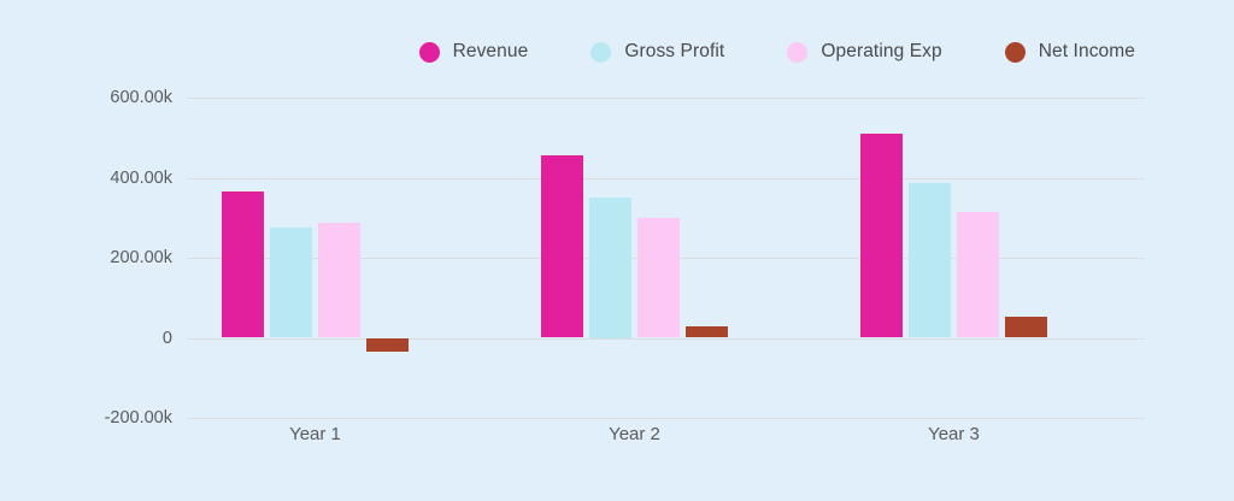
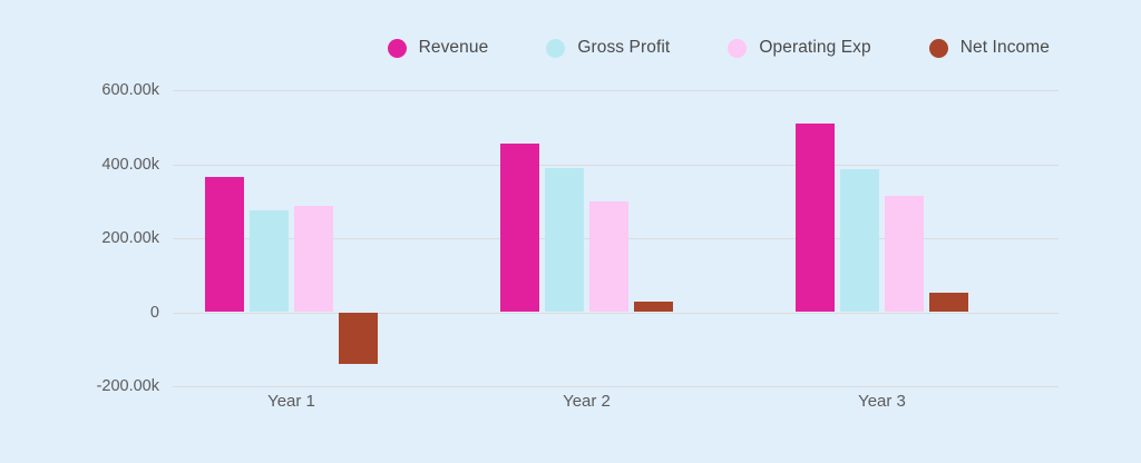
Net Income/Year 1: -40k -> -140k
Gross Profit/Year 2: 350k -> 390k
